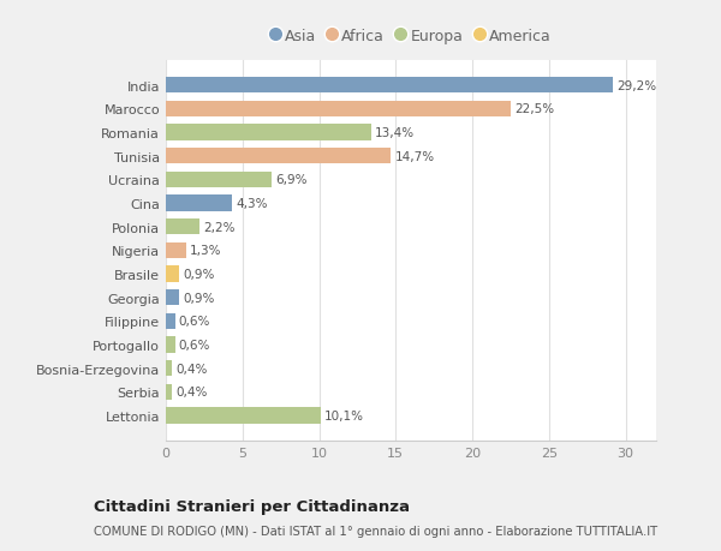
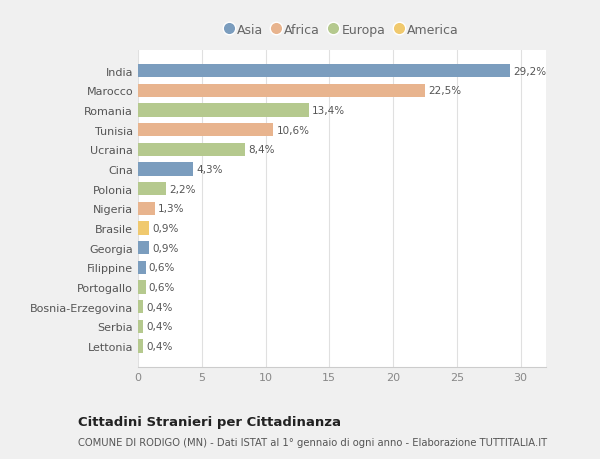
Tunisia: 14,7% -> 10,6%
Ucraina: 6,9% -> 8,4%
Lettonia: 10,1% -> 0,4%
